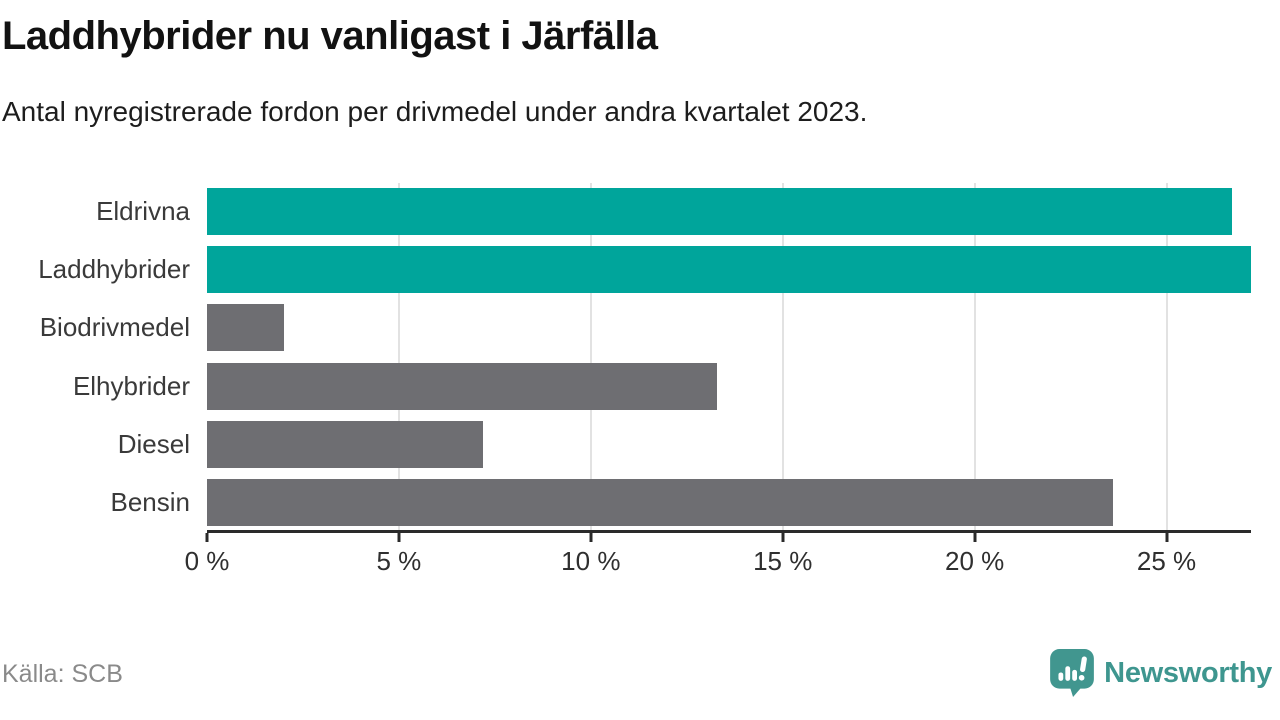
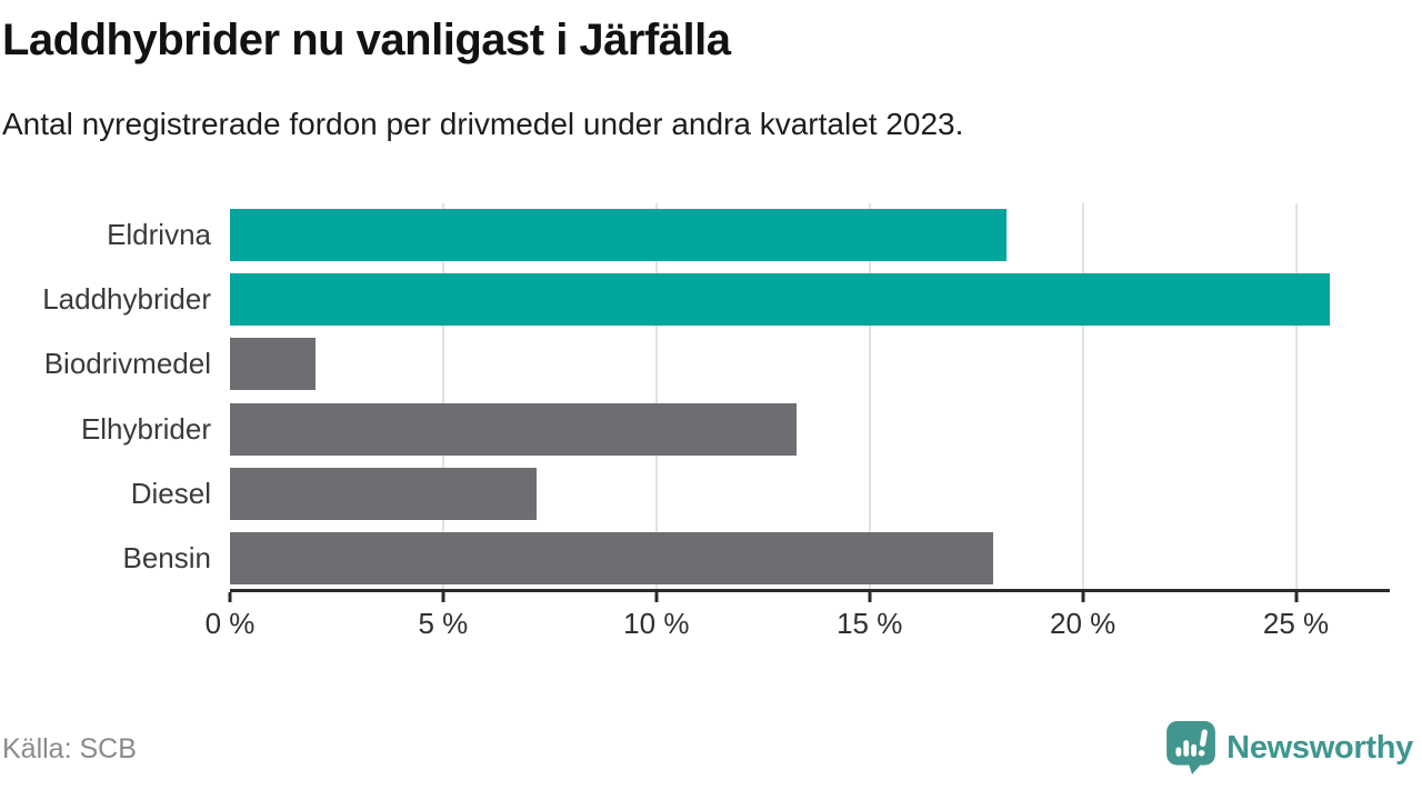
Eldrivna: 26.7% -> 18.2%
Laddhybrider: 27.2% -> 25.8%
Bensin: 23.6% -> 17.9%
